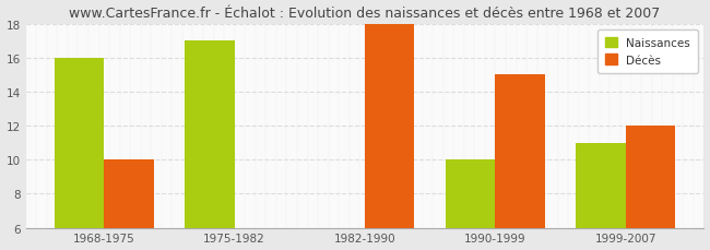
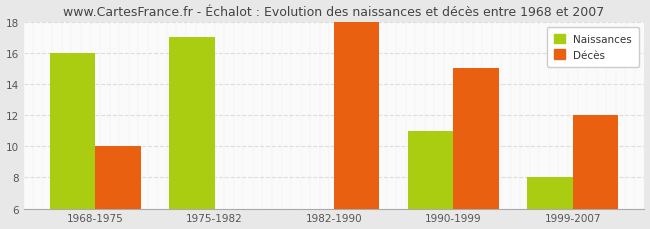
Naissances/1990-1999: 10 -> 11
Naissances/1999-2007: 11 -> 8
